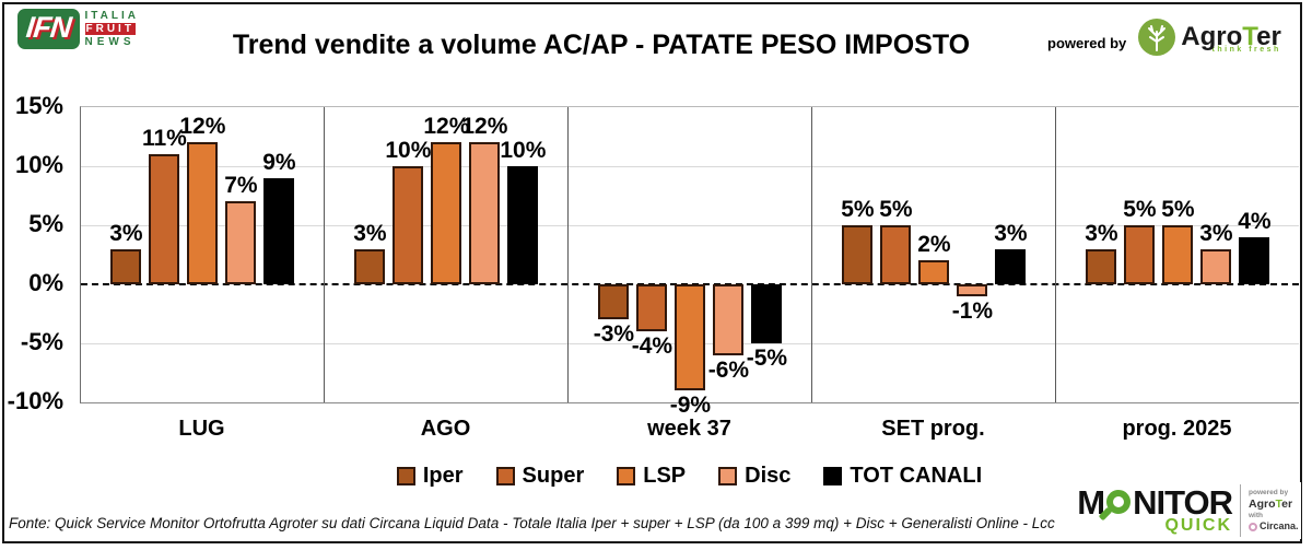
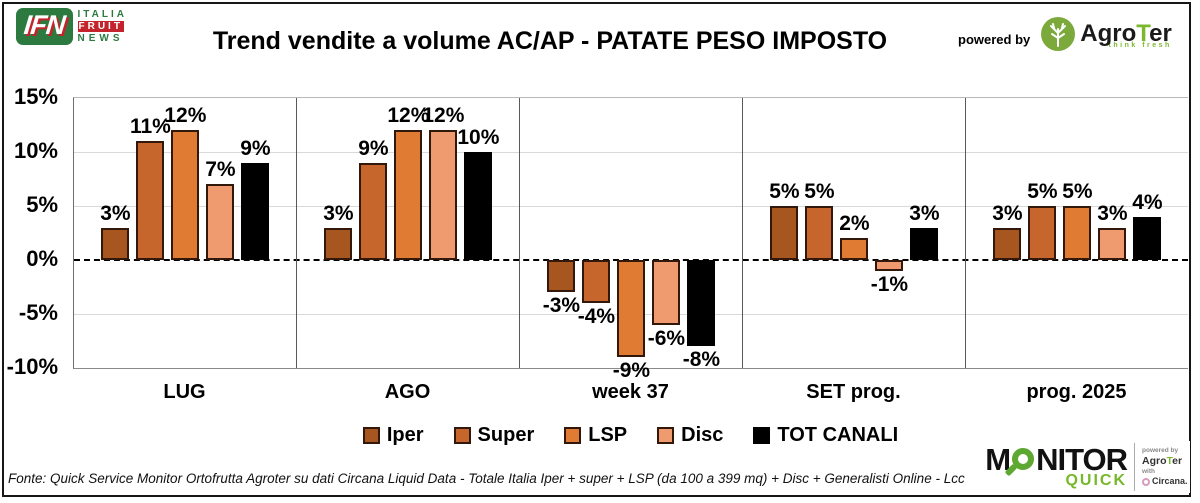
Super/AGO: 10% -> 9%
TOT CANALI/week 37: -5% -> -8%
